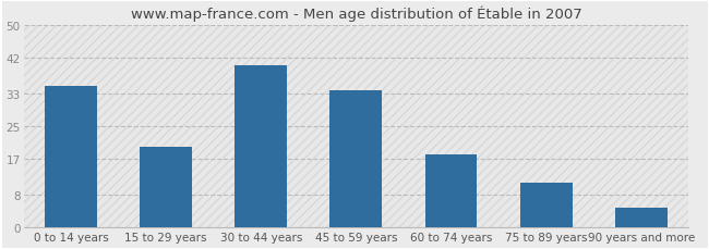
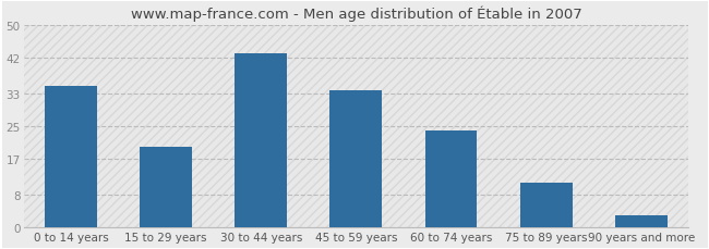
30 to 44 years: 40 -> 43
60 to 74 years: 18 -> 24
90 years and more: 5 -> 3
